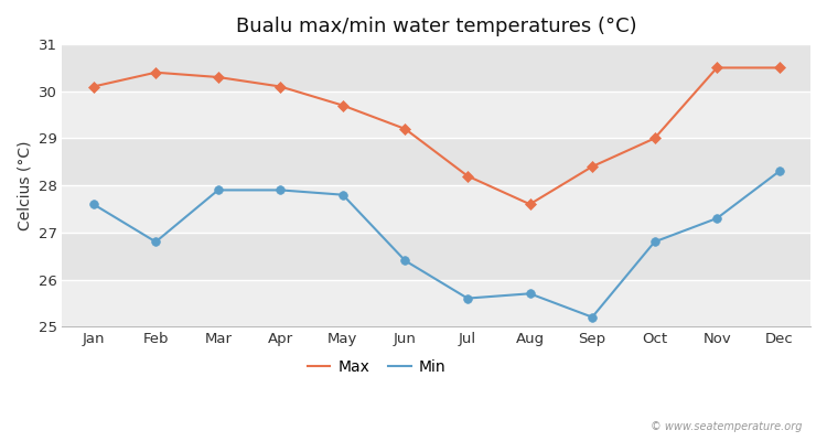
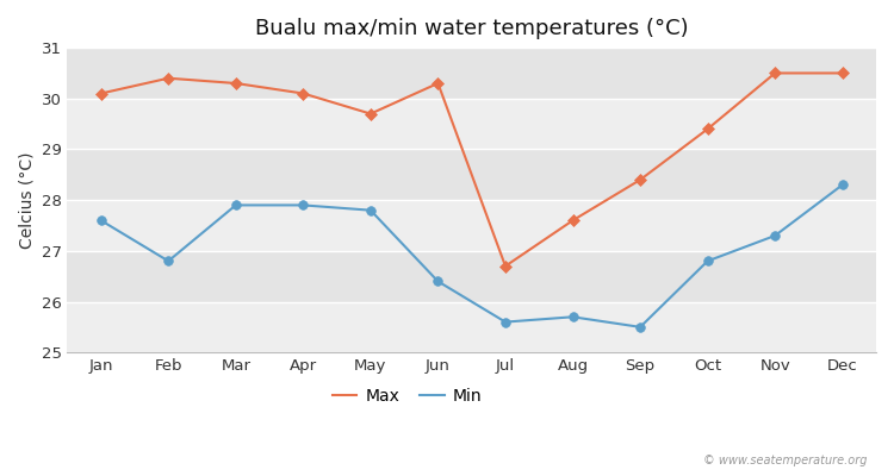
Max/Jun: 29.2 -> 30.3
Max/Jul: 28.2 -> 26.7
Min/Sep: 25.2 -> 25.5
Max/Oct: 29.0 -> 29.4
